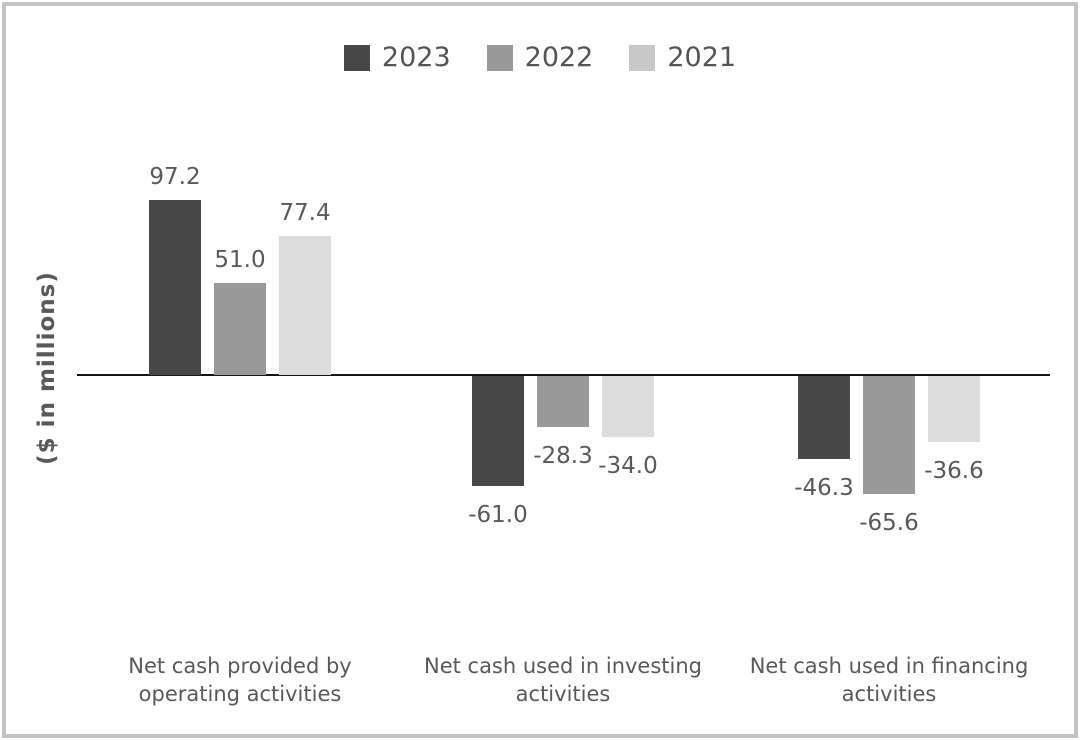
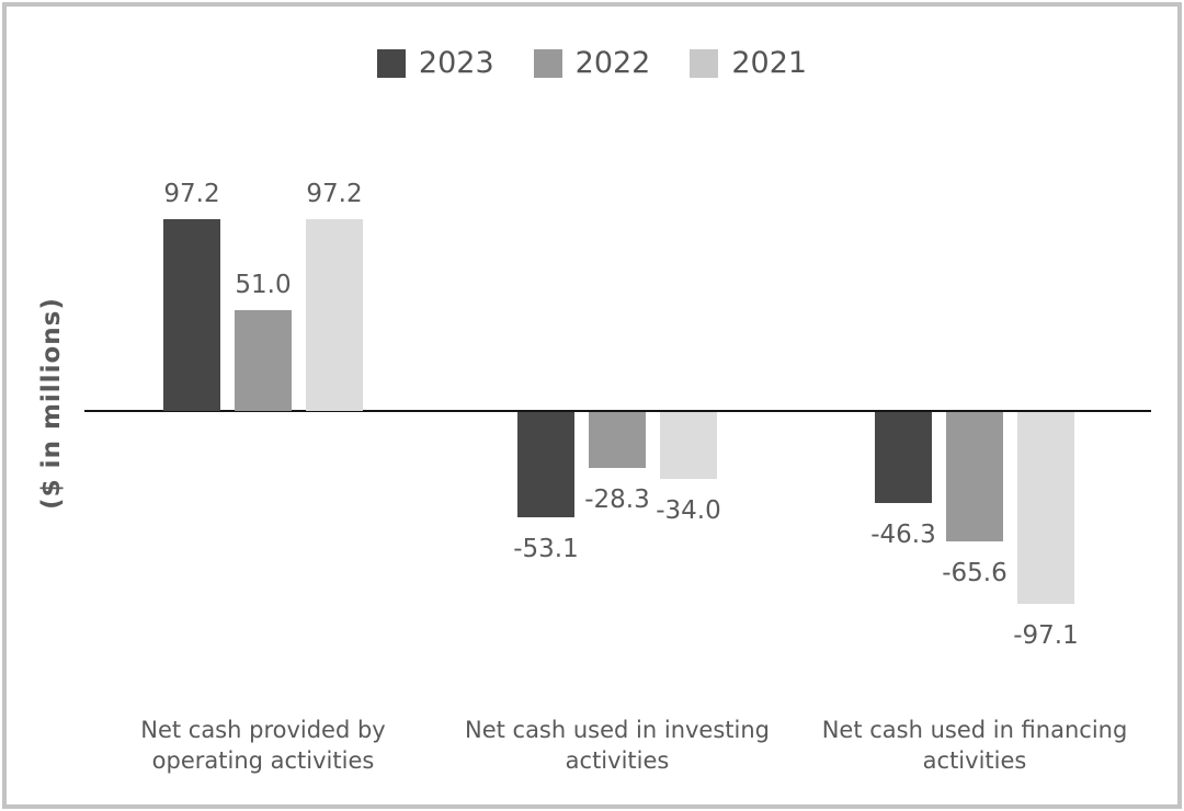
2021/Net cash provided by operating activities: 77.4 -> 97.2
2023/Net cash used in investing activities: -61.0 -> -53.1
2021/Net cash used in financing activities: -36.6 -> -97.1
